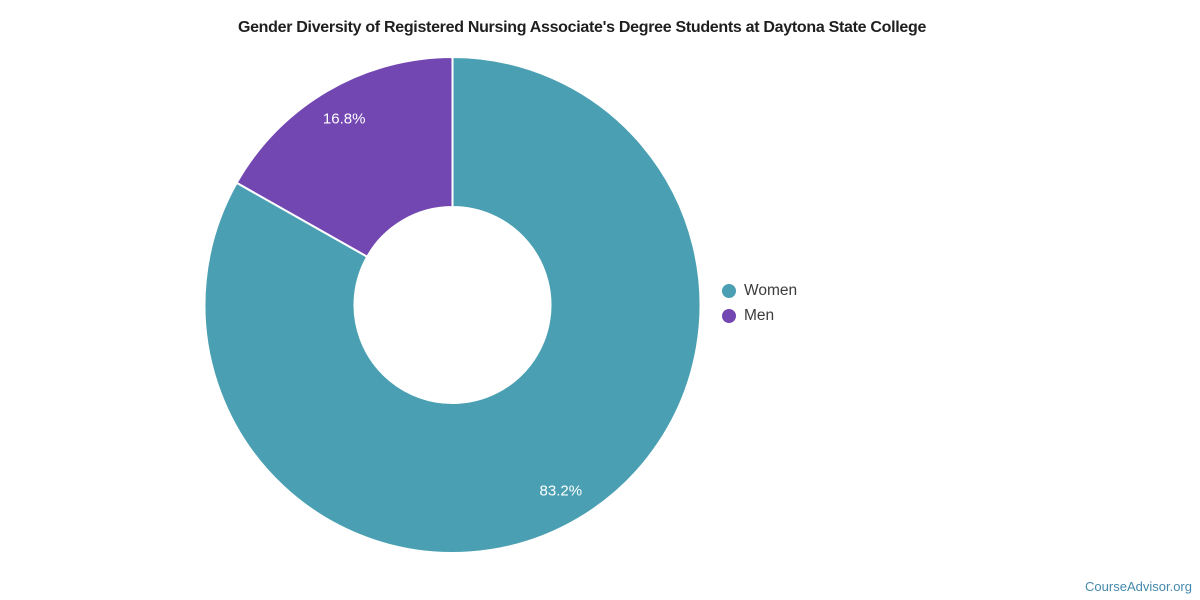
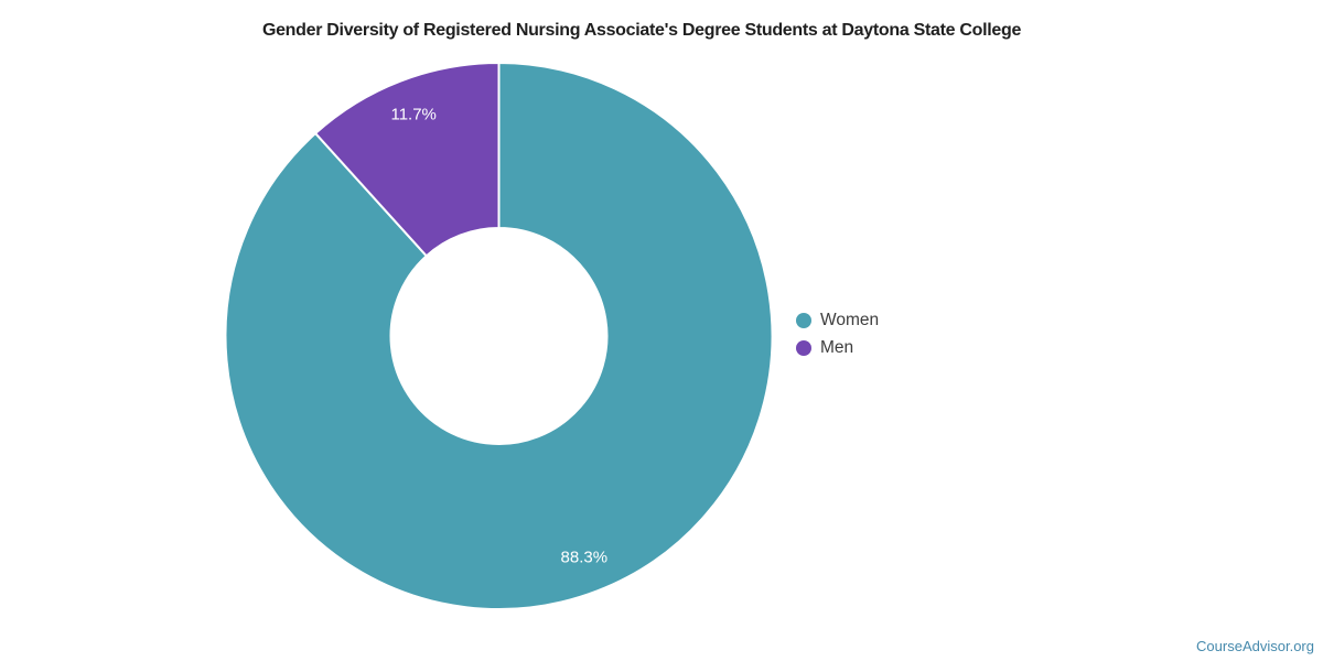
Women: 83.2% -> 88.3%
Men: 16.8% -> 11.7%
